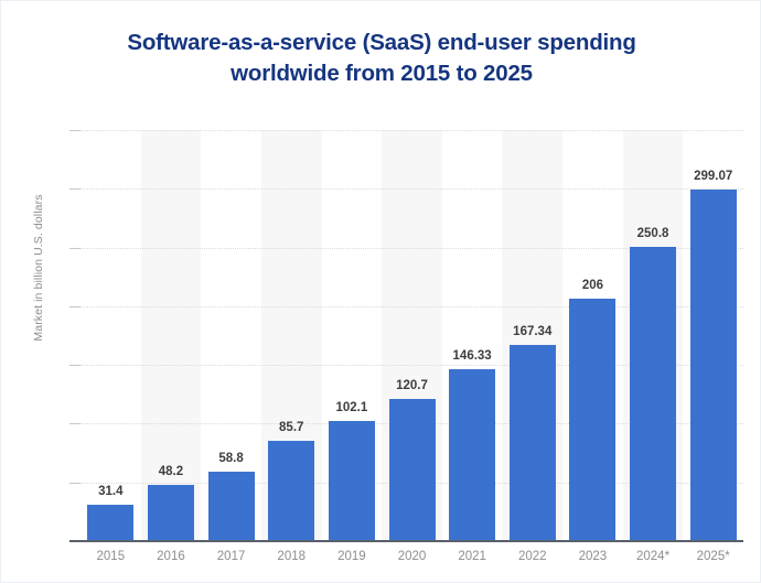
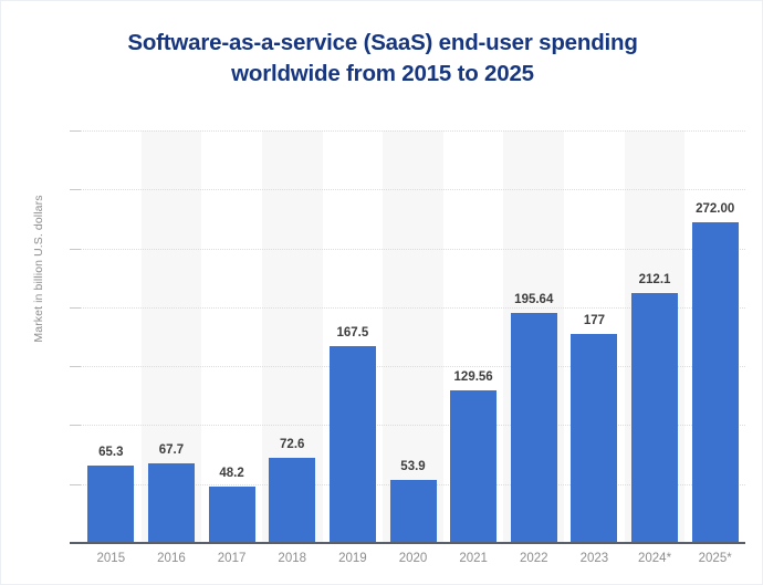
2015: 31.4 -> 65.3
2016: 48.2 -> 67.7
2017: 58.8 -> 48.2
2018: 85.7 -> 72.6
2019: 102.1 -> 167.5
2020: 120.7 -> 53.9
2021: 146.33 -> 129.56
2022: 167.34 -> 195.64
2023: 206 -> 177
2024*: 250.8 -> 212.1
2025*: 299.07 -> 272.00
